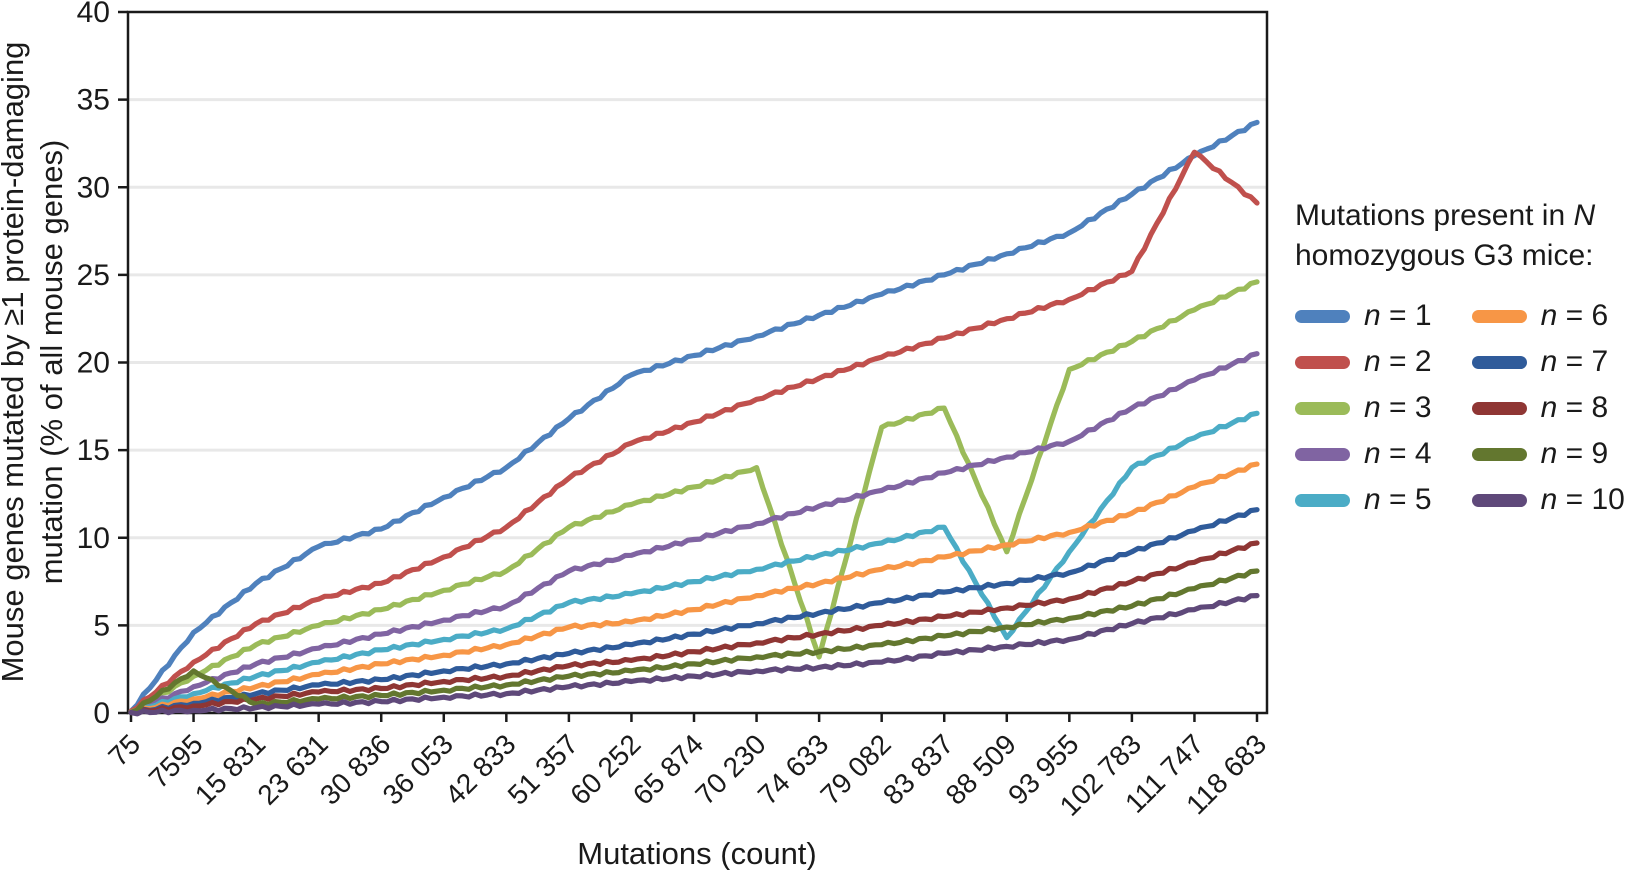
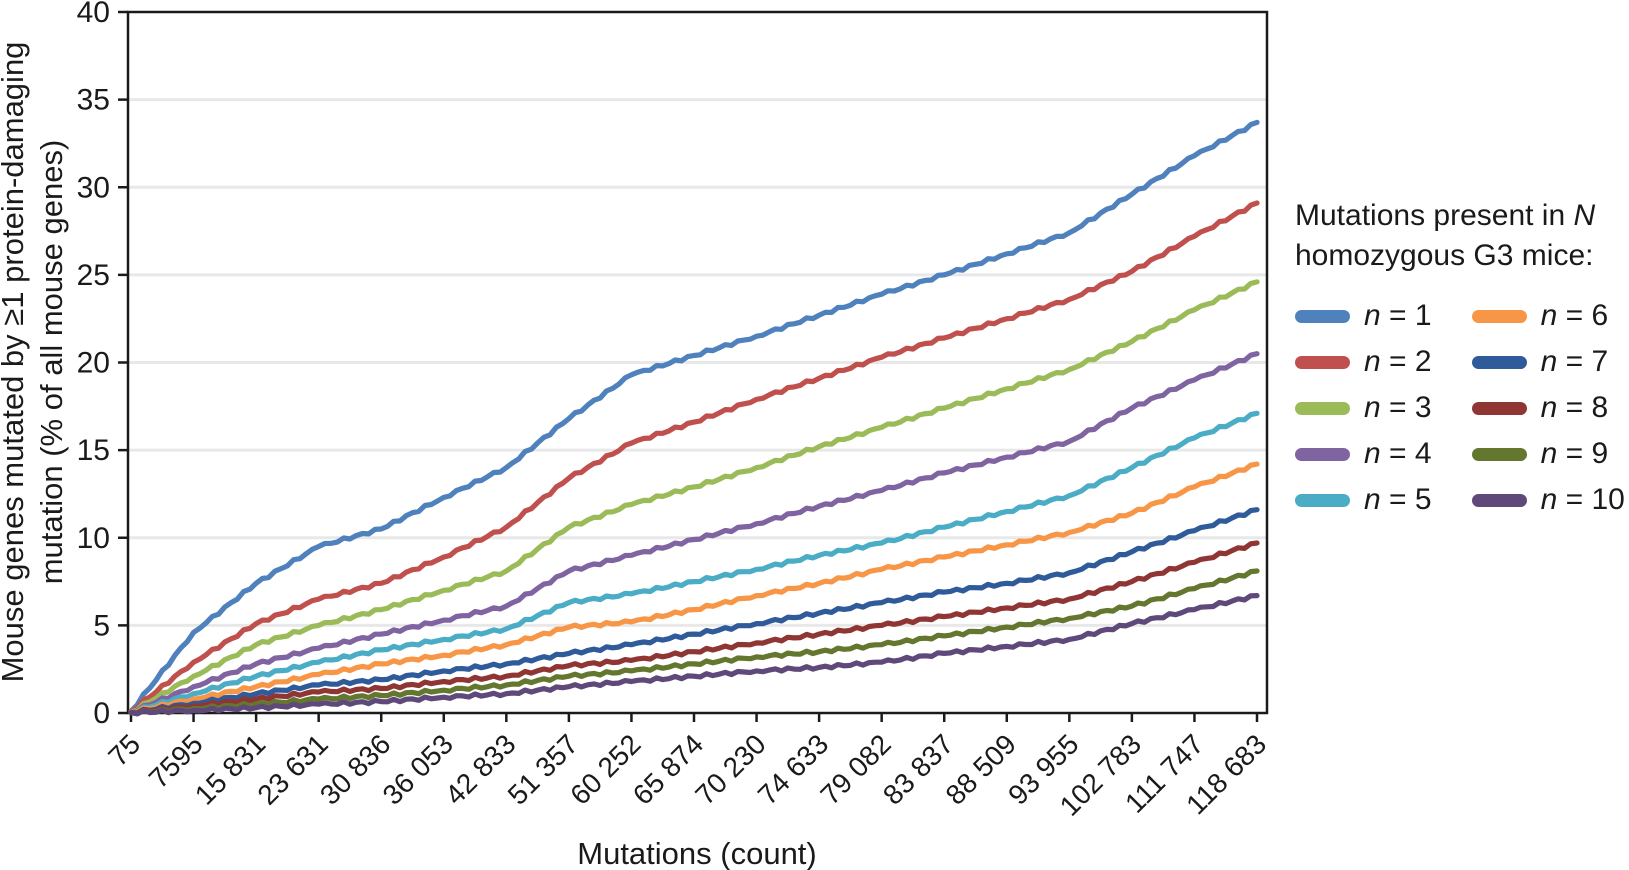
n = 9/7595: 2.4 -> 0.2
n = 3/74633: 3.2 -> 15.2
n = 3/88509: 9.2 -> 18.5
n = 5/88509: 4.3 -> 11.5
n = 5/93955: 9.2 -> 12.4
n = 2/111747: 32.0 -> 27.2
